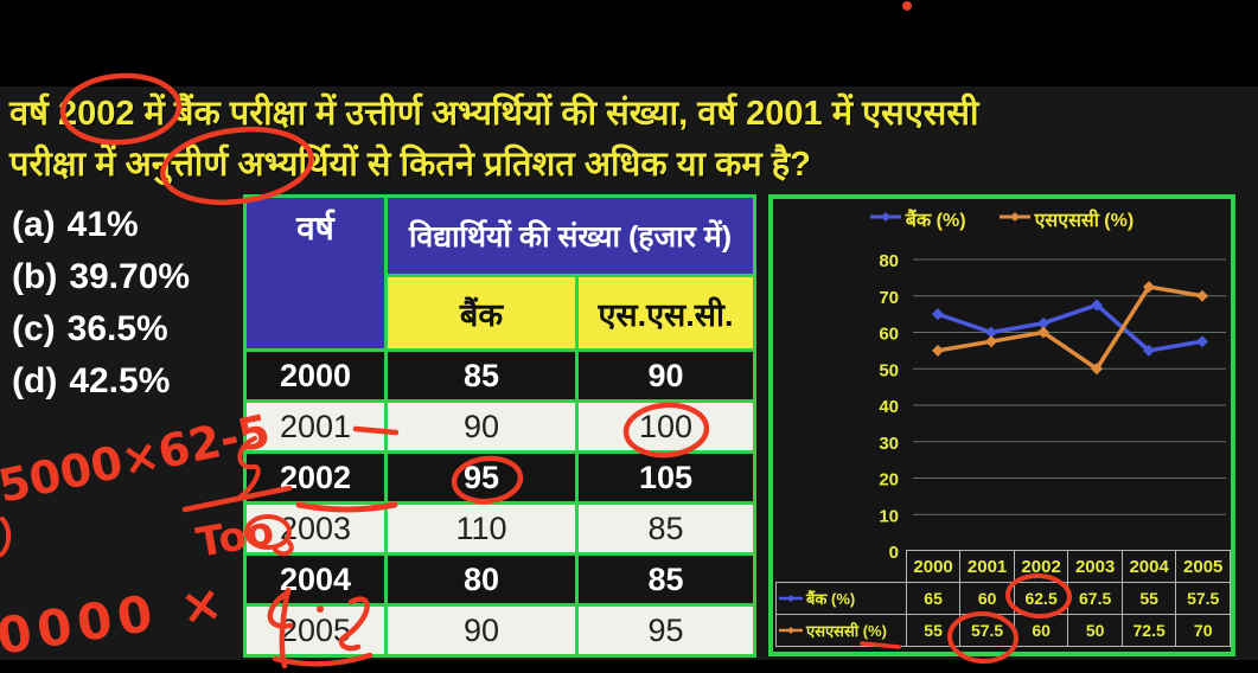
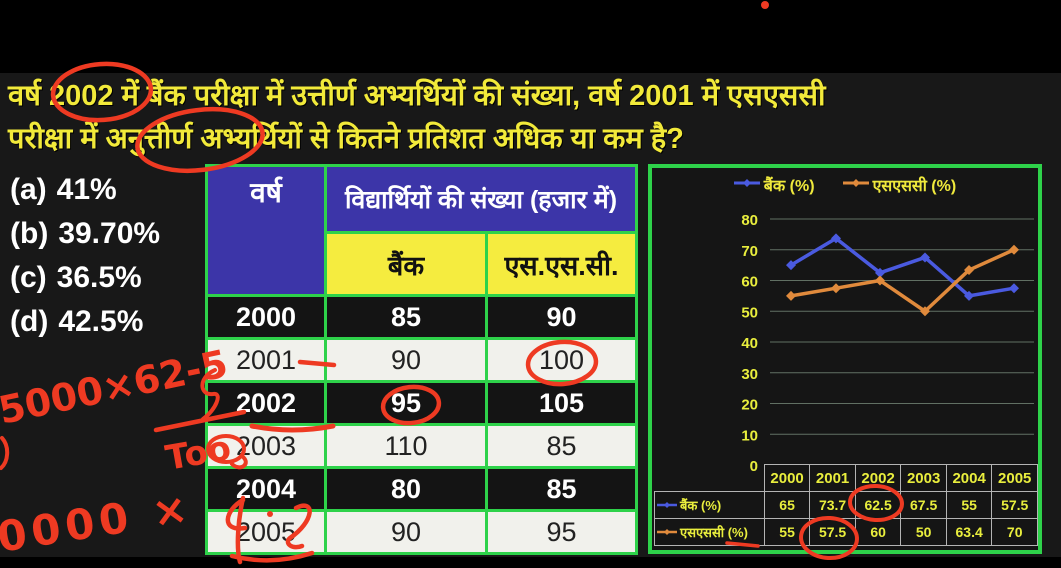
बैंक (%)/2001: 60 -> 73.7
एसएससी (%)/2004: 72.5 -> 63.4
